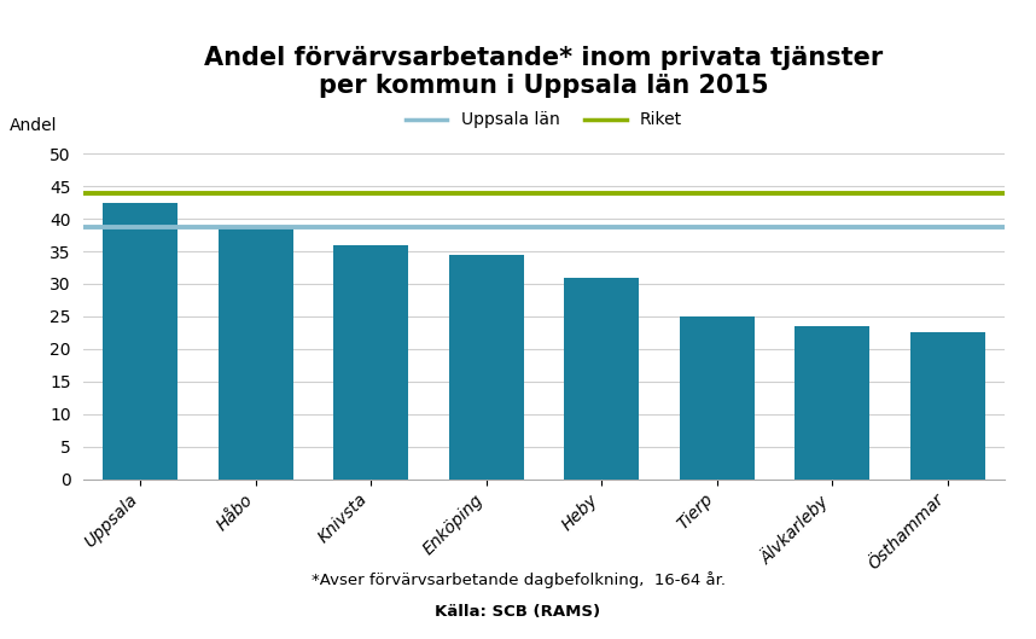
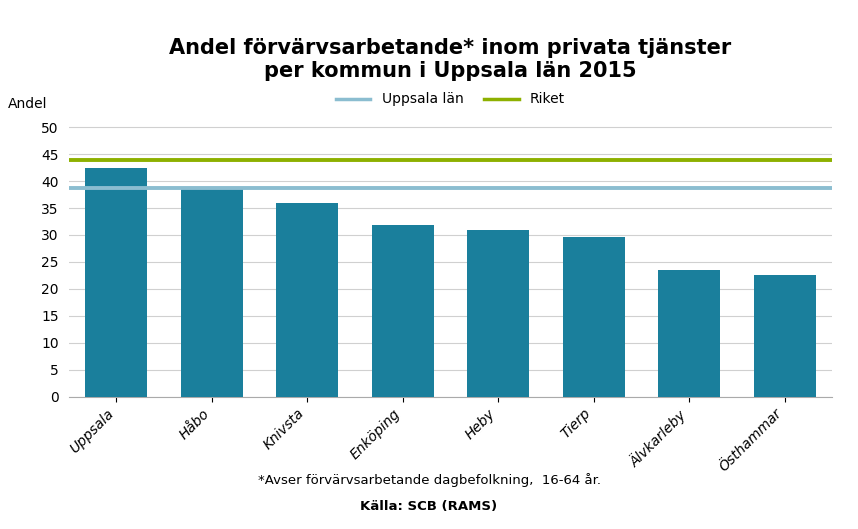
Enköping: 34.5 -> 31.8
Tierp: 25.0 -> 29.6
